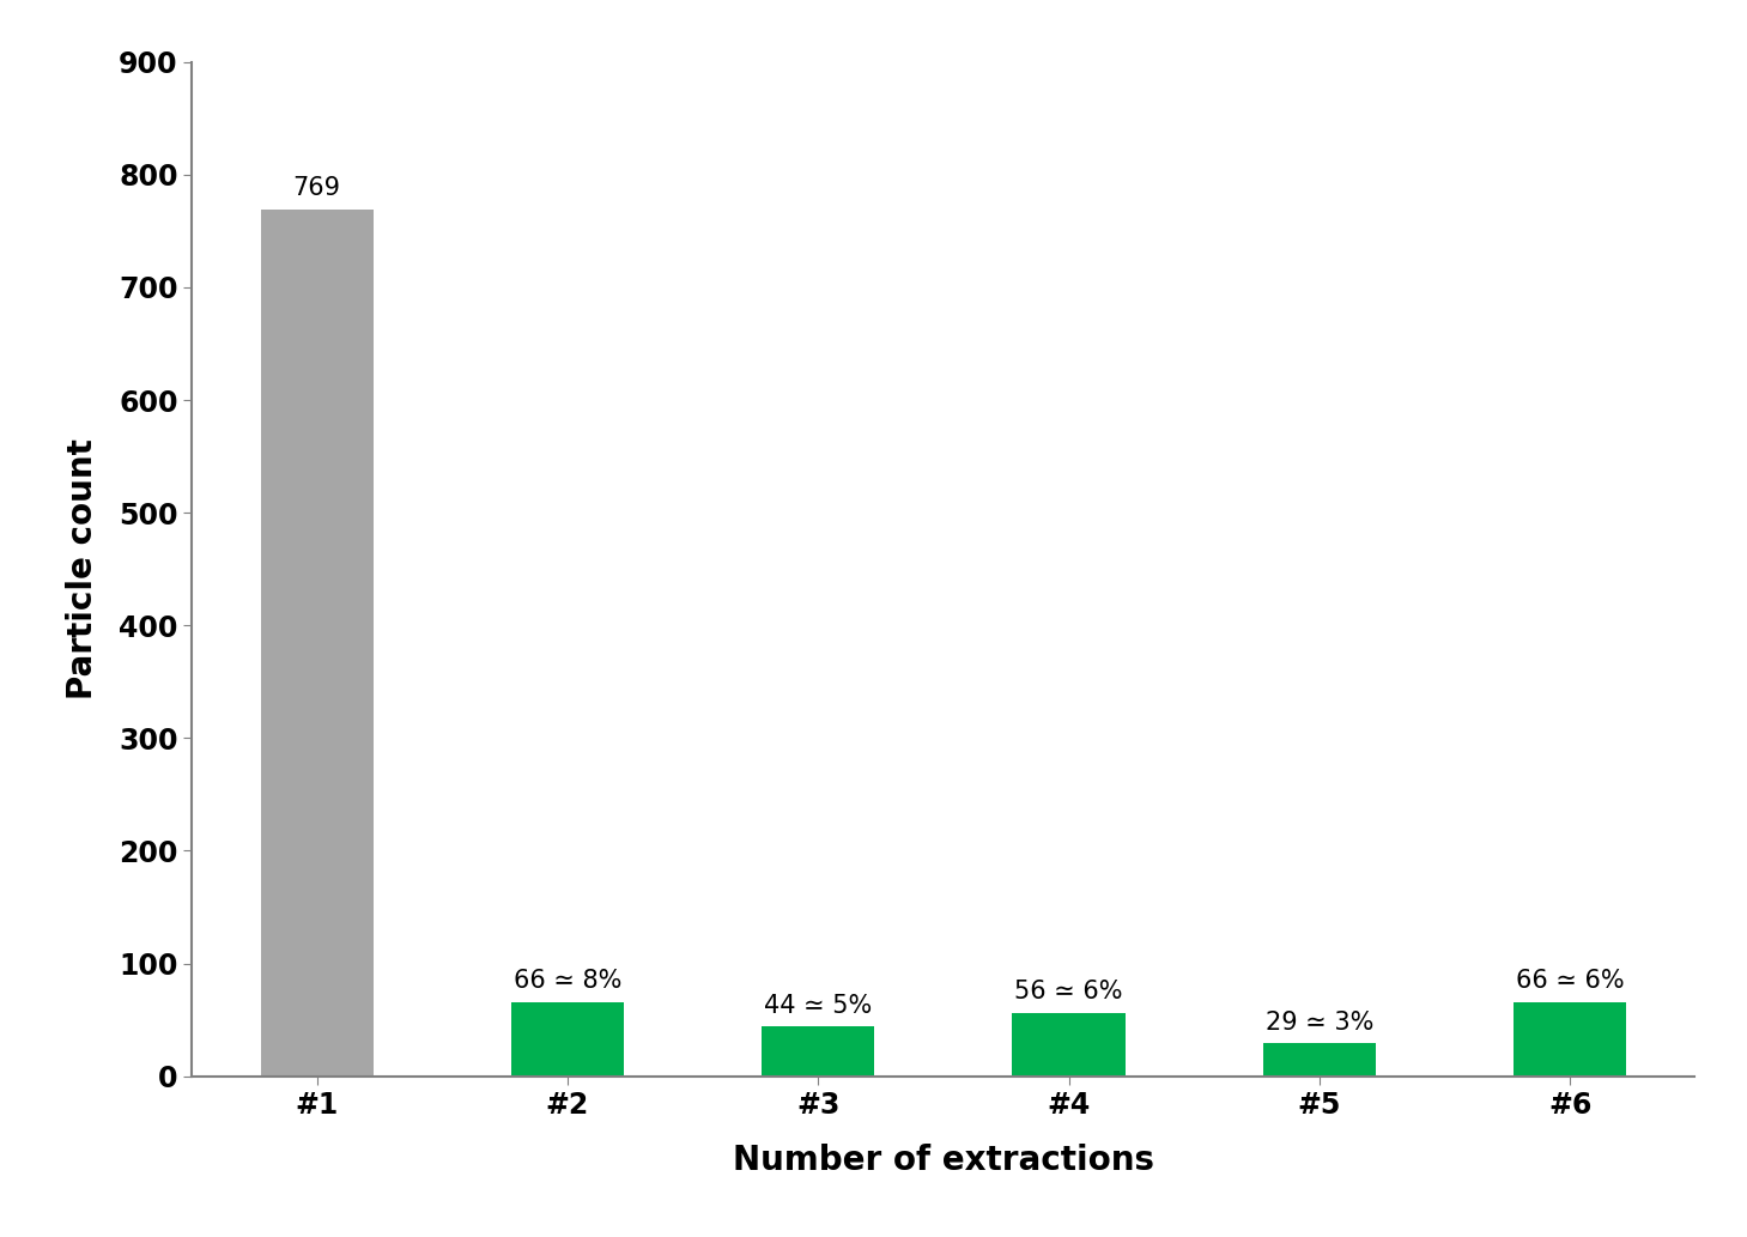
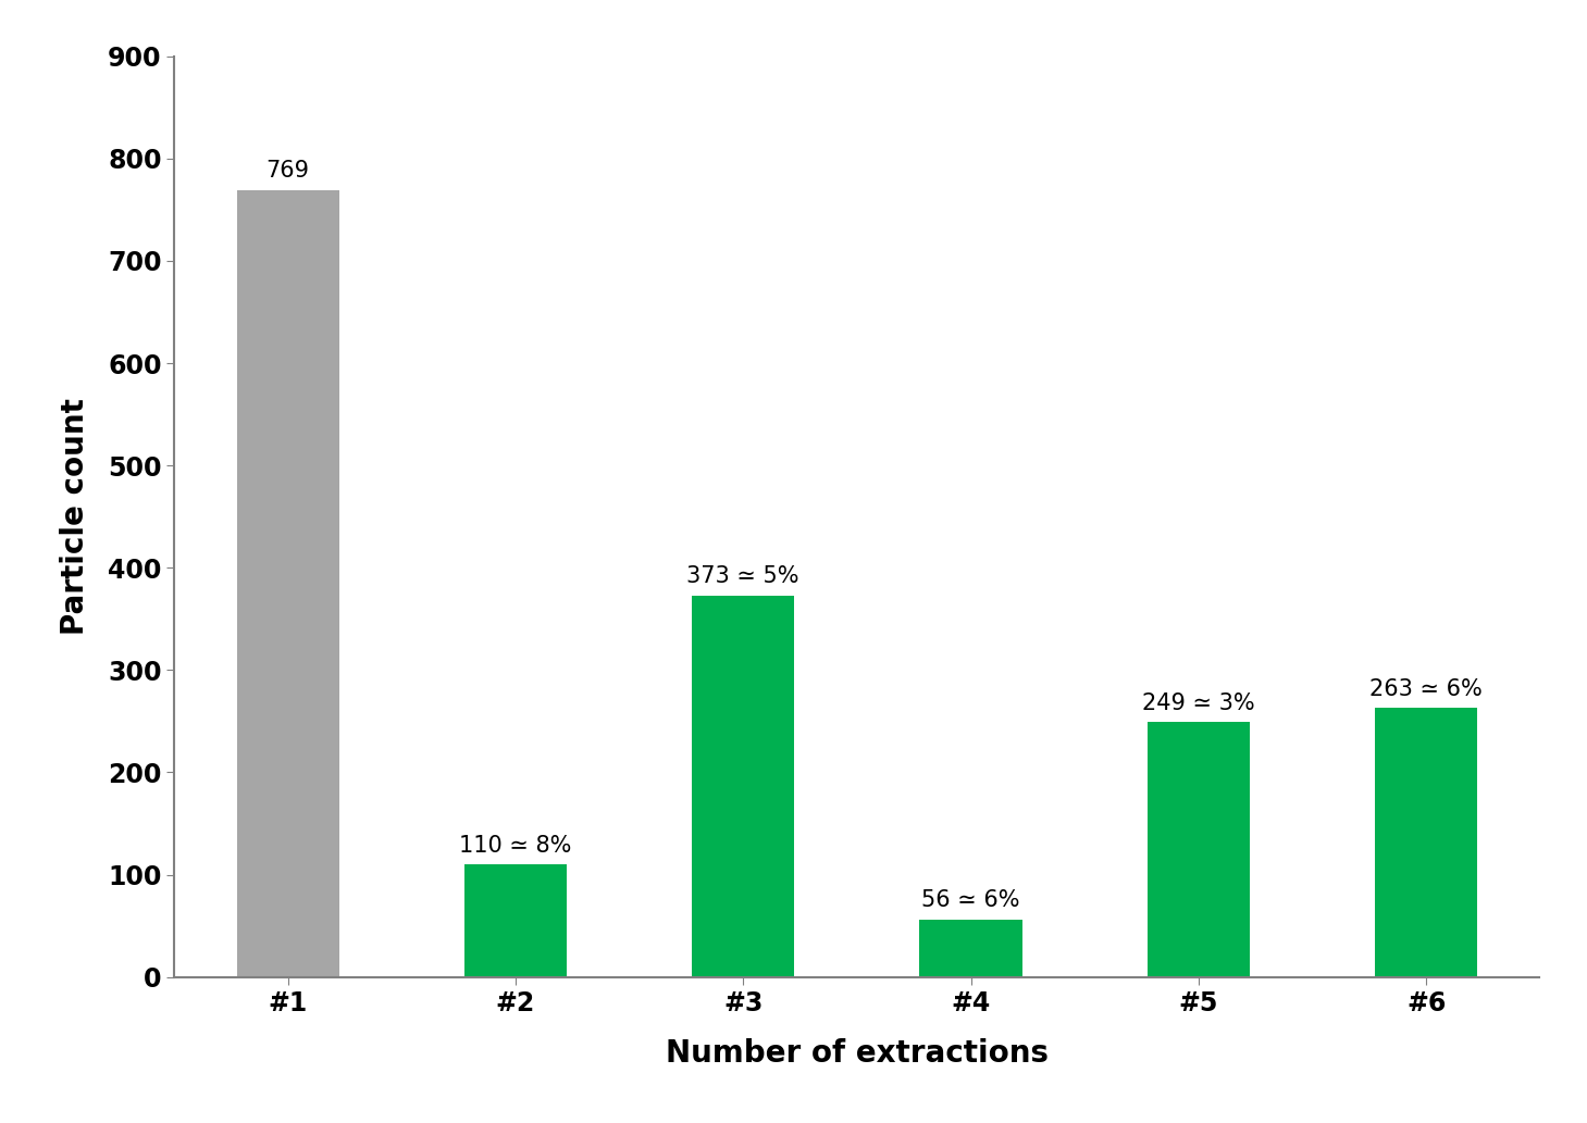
#2: 66 -> 110
#3: 44 -> 373
#5: 29 -> 249
#6: 66 -> 263
